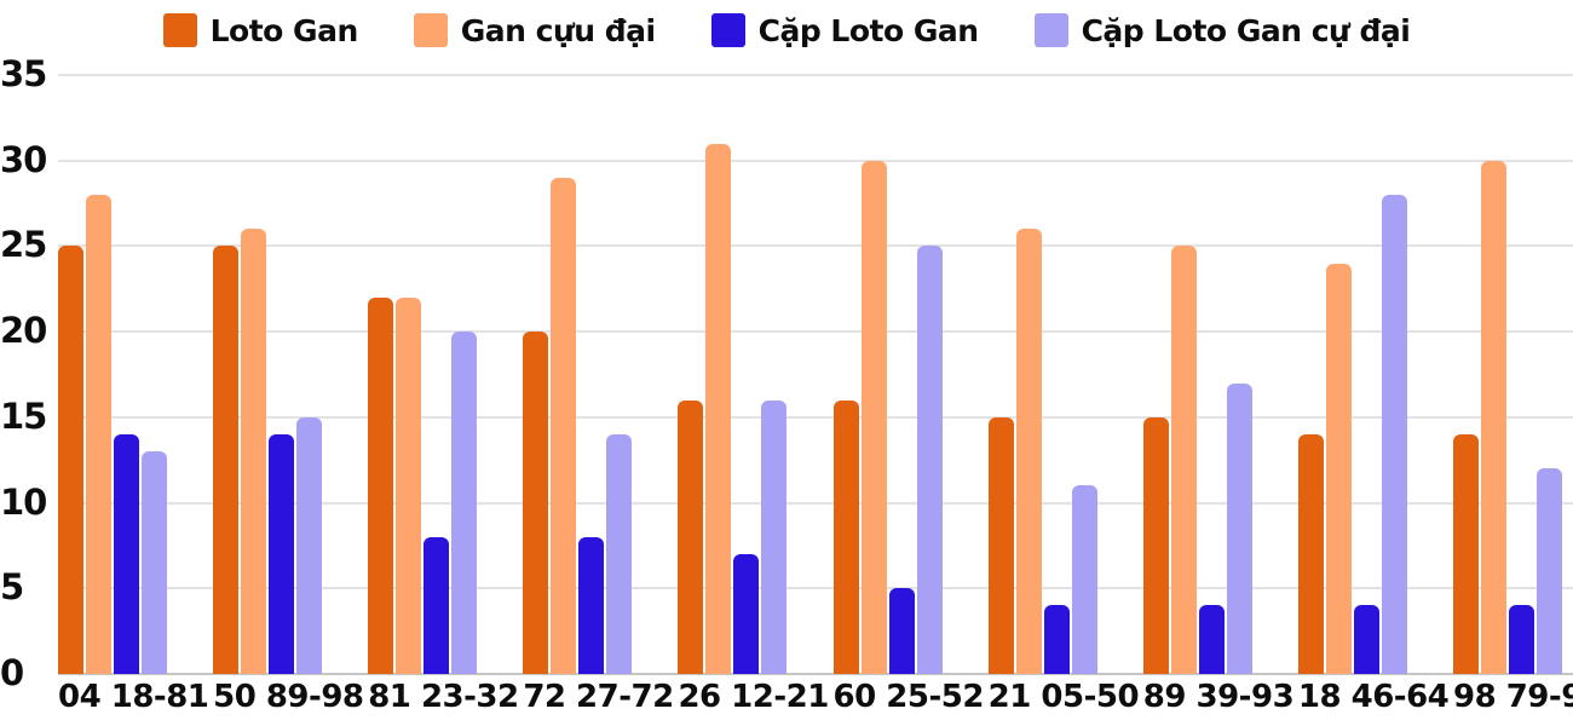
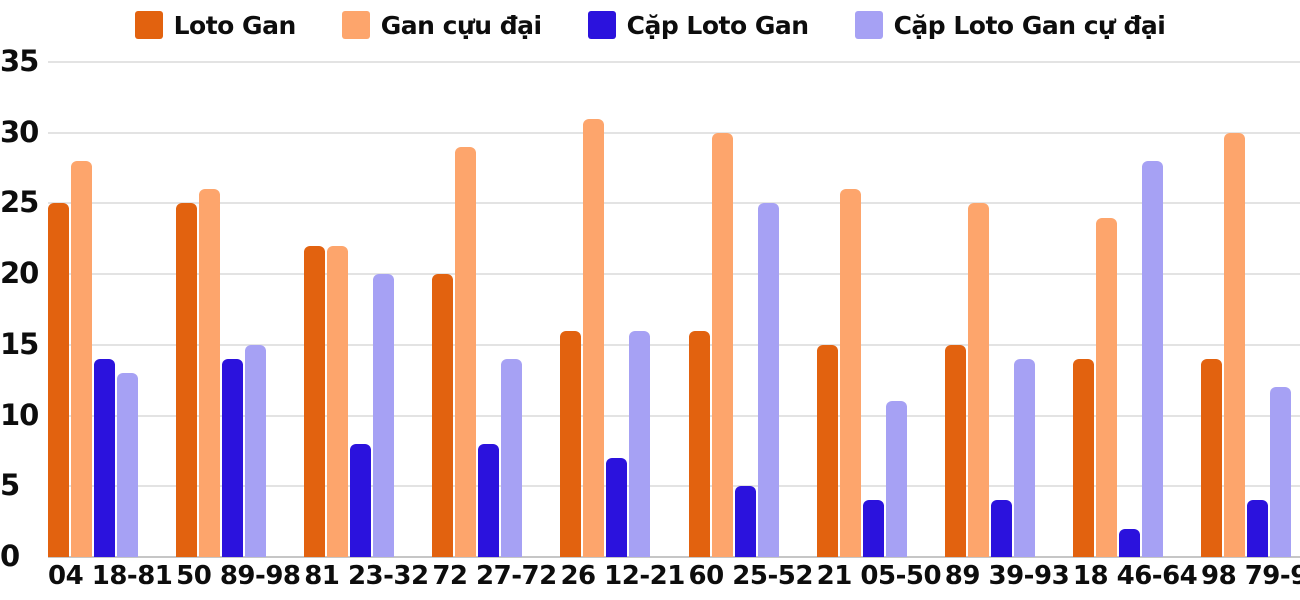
Cặp Loto Gan cự đại/89 39-93: 17 -> 14
Cặp Loto Gan/18 46-64: 4 -> 2
